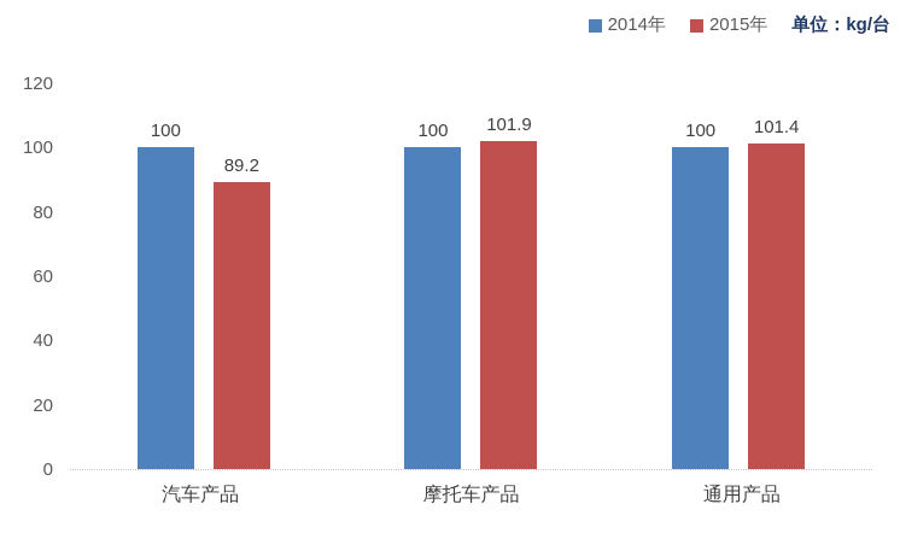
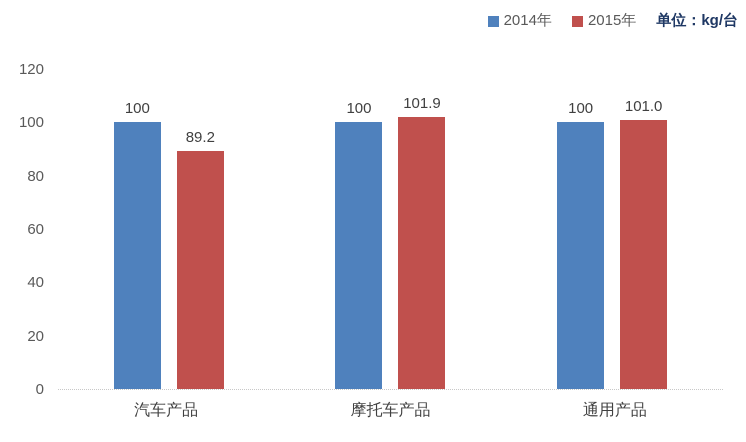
2015年/通用产品: 101.4 -> 101.0
